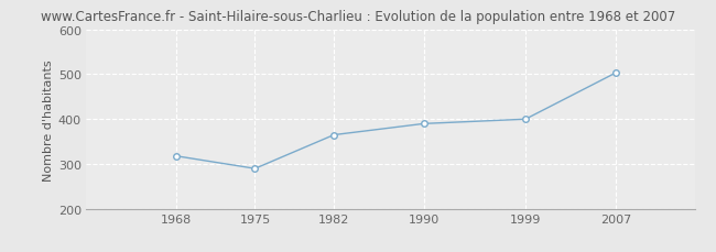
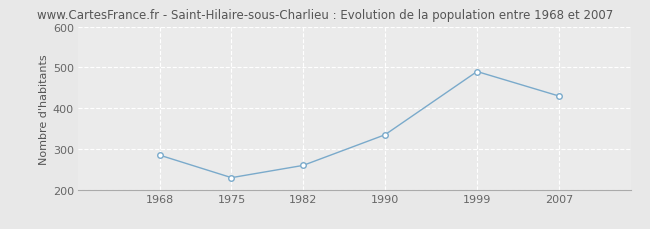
1968: 318 -> 285
1975: 290 -> 230
1982: 365 -> 260
1990: 390 -> 335
1999: 400 -> 490
2007: 503 -> 430
